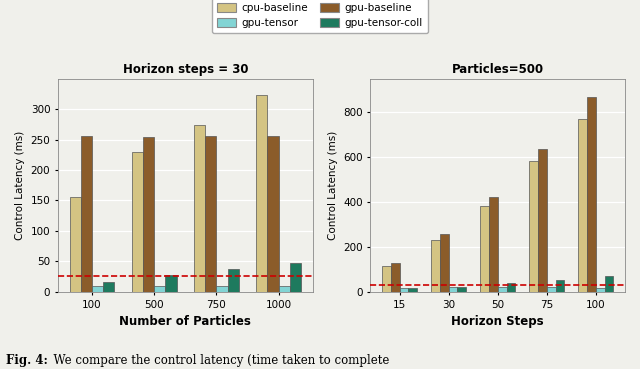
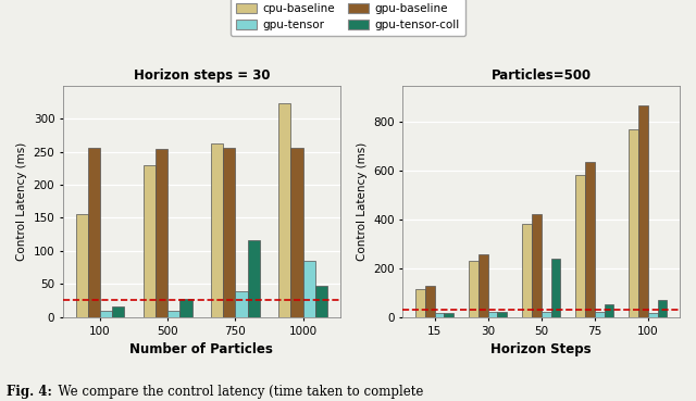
Horizon steps = 30/cpu-baseline/750: 273 -> 262
Horizon steps = 30/gpu-tensor/750: 9 -> 40
Horizon steps = 30/gpu-tensor-coll/750: 37 -> 116
Horizon steps = 30/gpu-tensor/1000: 10 -> 86
Particles=500/gpu-tensor-coll/50: 38 -> 240
